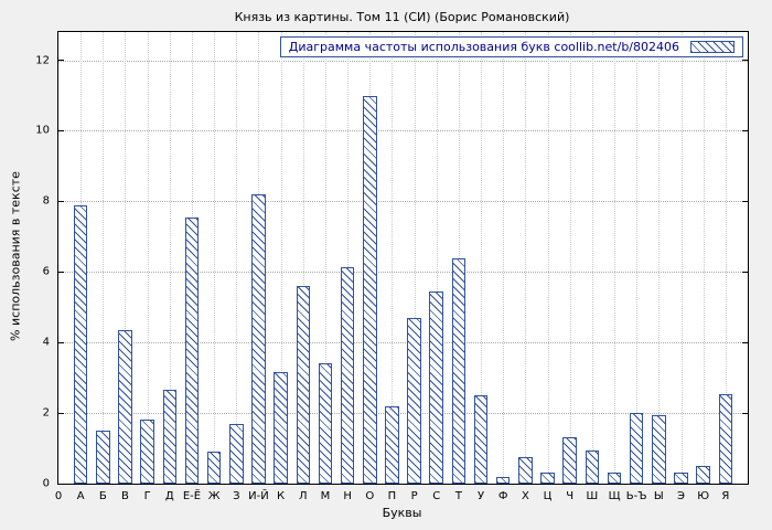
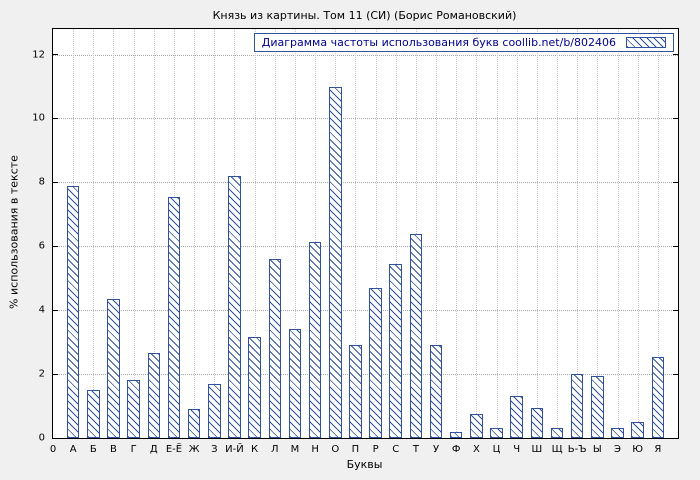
П: 2.2 -> 2.9
У: 2.5 -> 2.9
